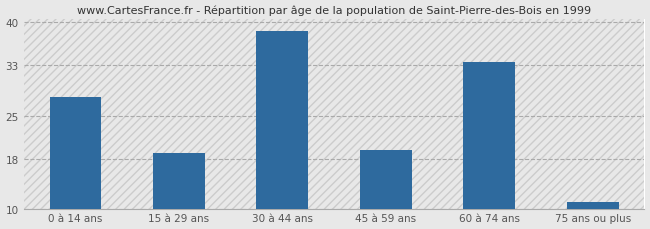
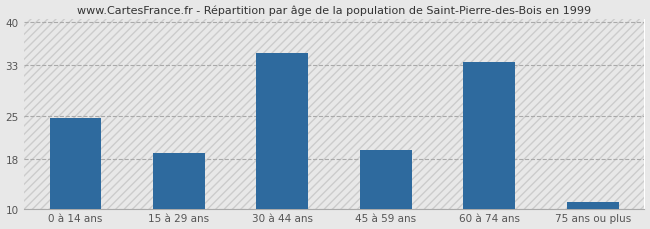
0 à 14 ans: 28.0 -> 24.6
30 à 44 ans: 38.5 -> 35.0
